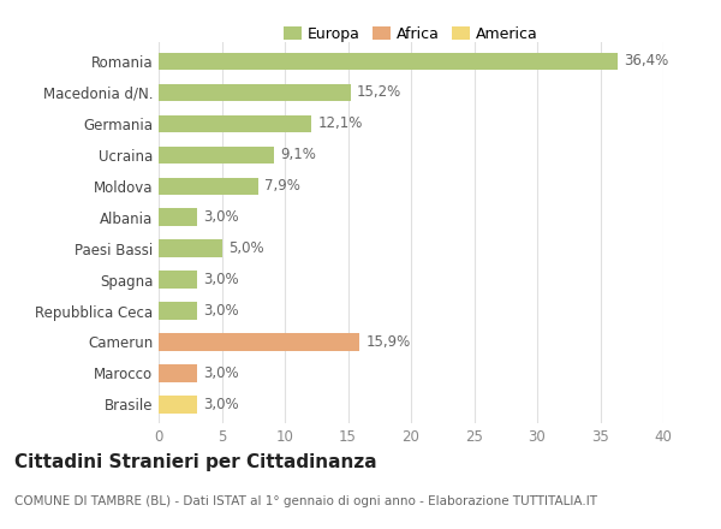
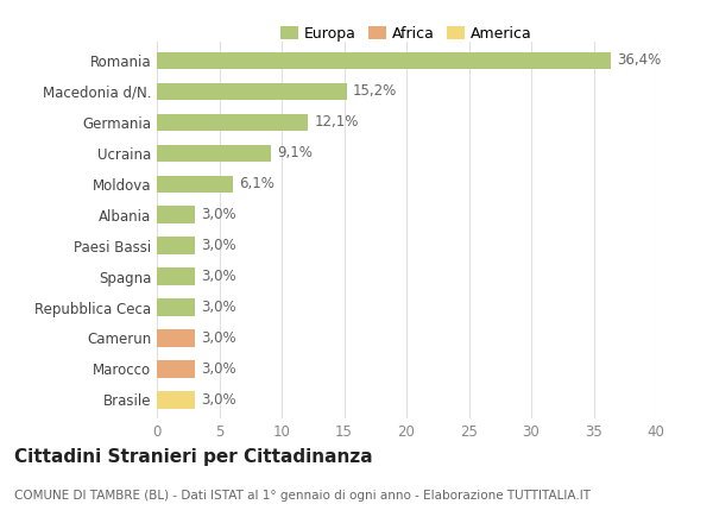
Moldova: 7,9% -> 6,1%
Paesi Bassi: 5,0% -> 3,0%
Camerun: 15,9% -> 3,0%
